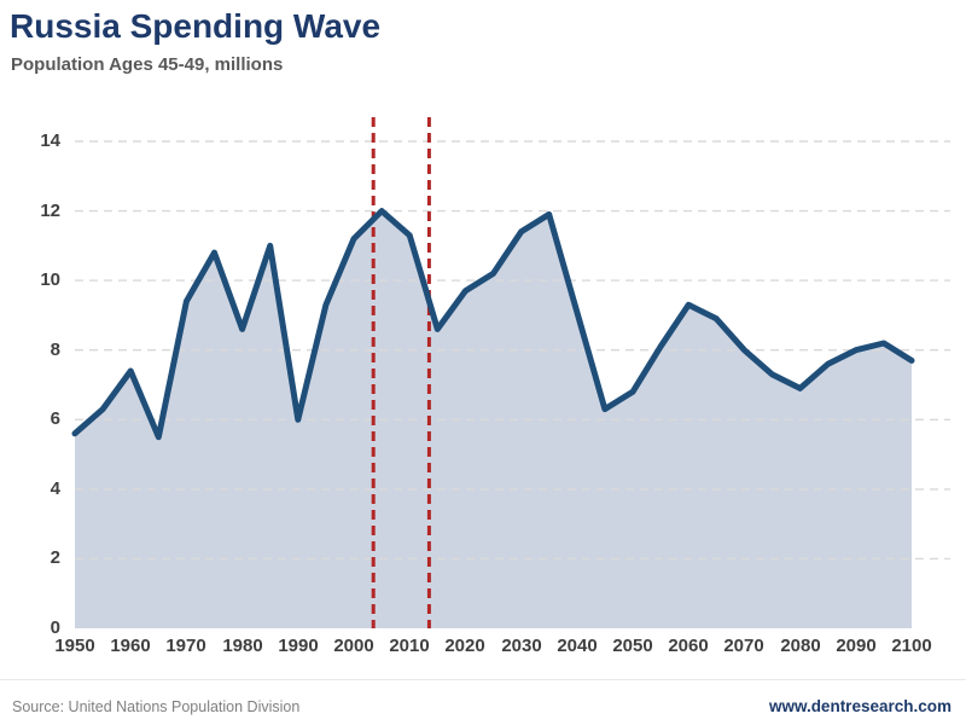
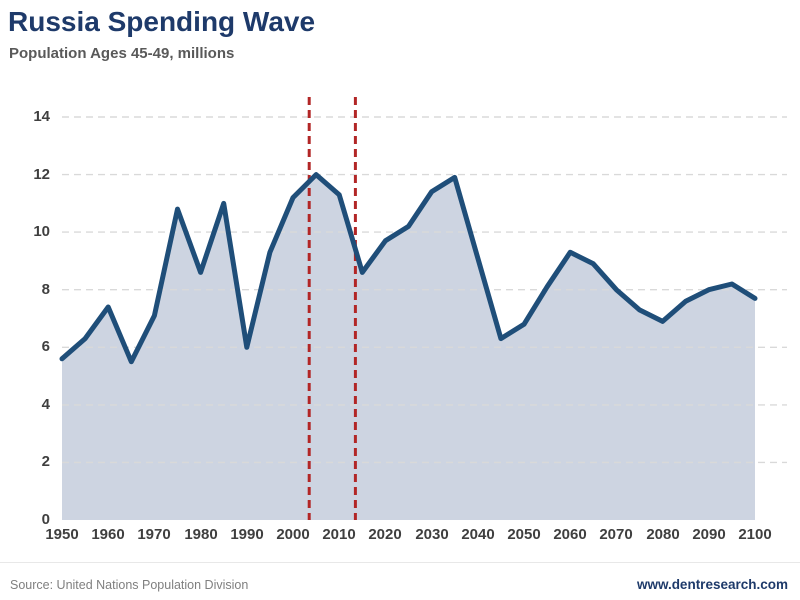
1970: 9.4 -> 7.1
